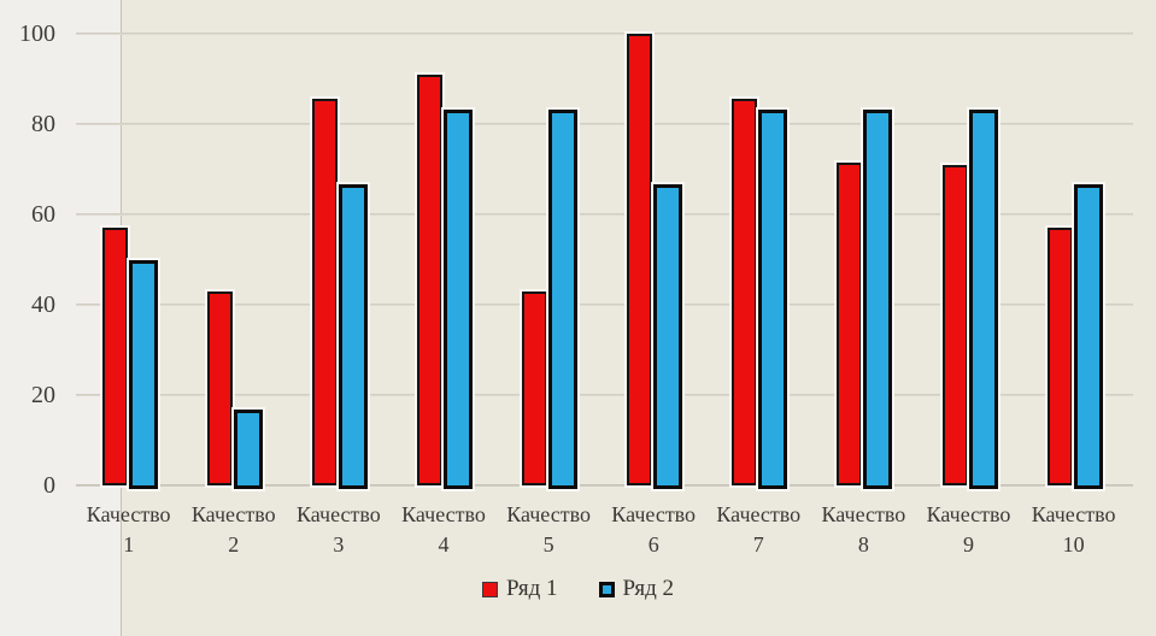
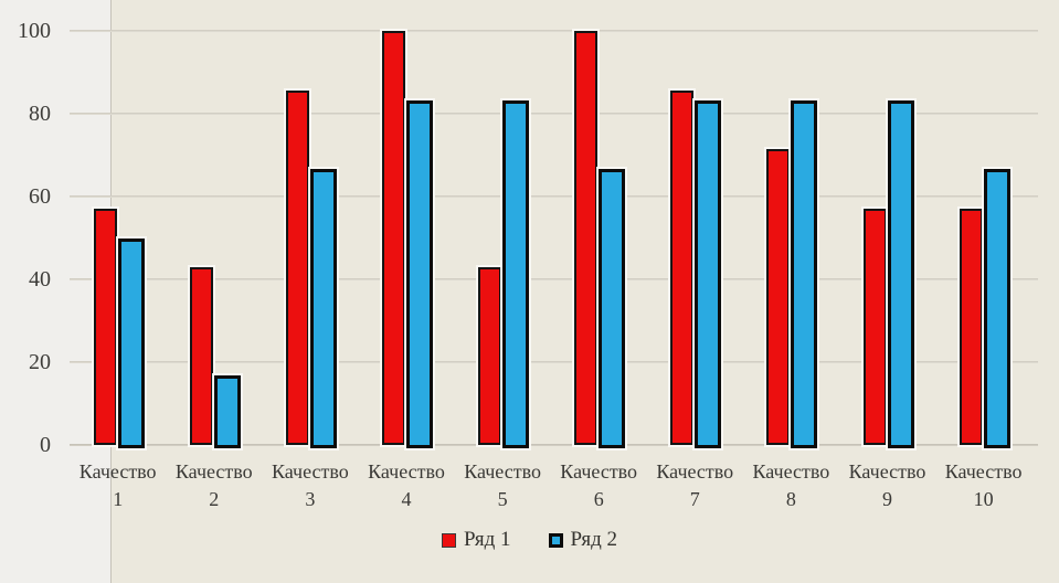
Ряд 1/Качество 4: 91 -> 100
Ряд 1/Качество 9: 71 -> 57
